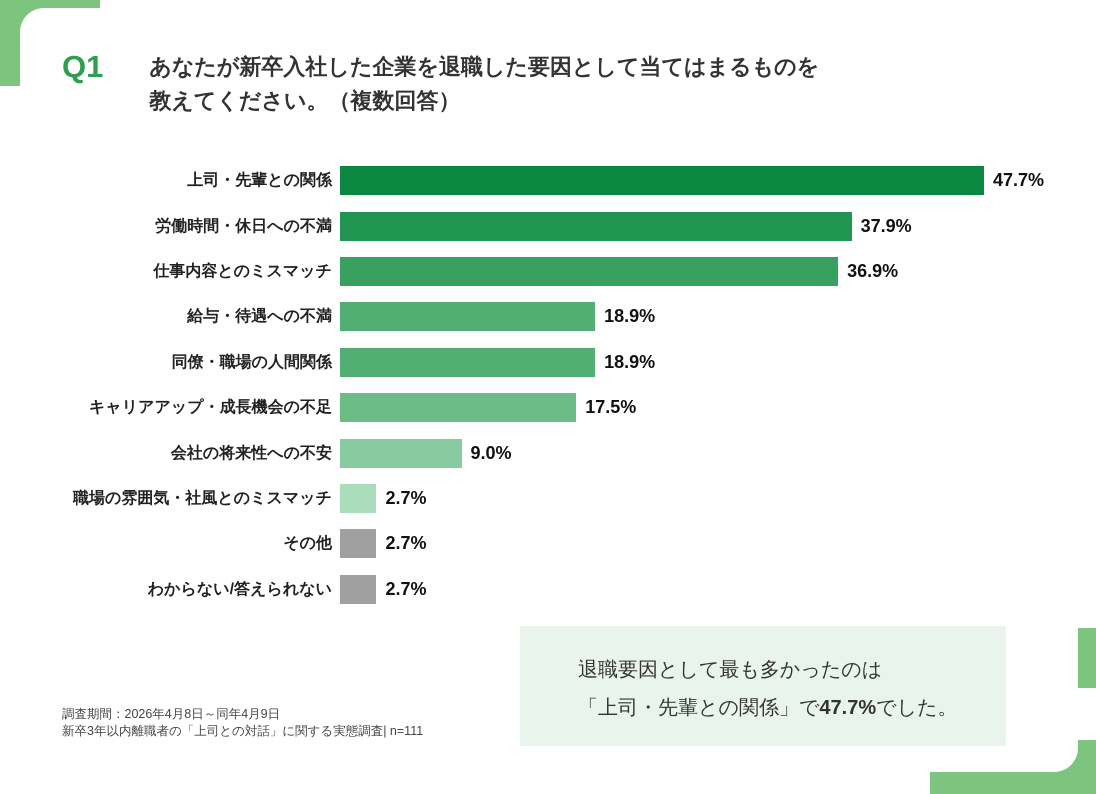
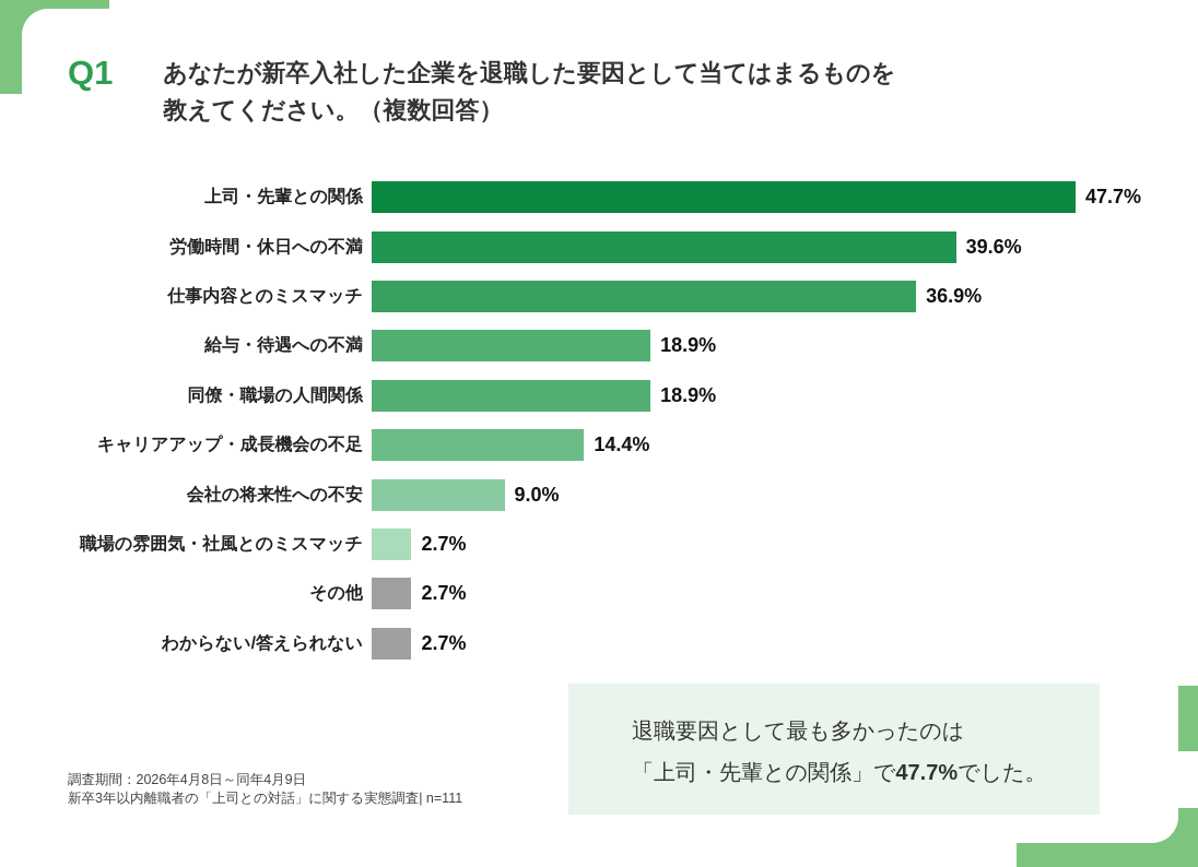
労働時間・休日への不満: 37.9% -> 39.6%
キャリアアップ・成長機会の不足: 17.5% -> 14.4%
